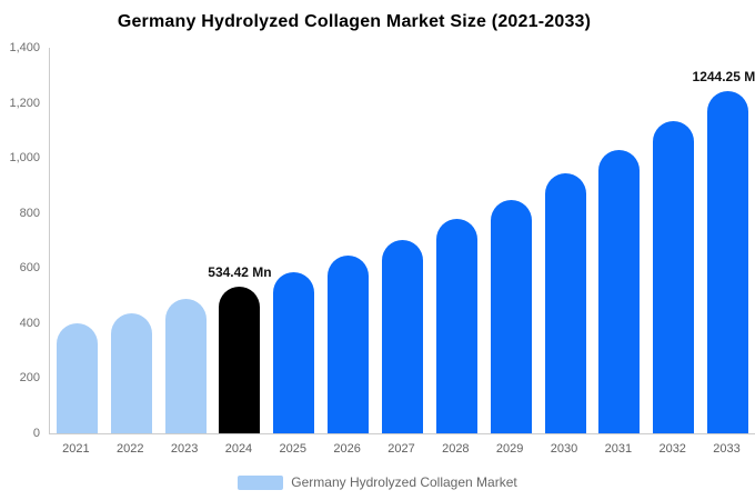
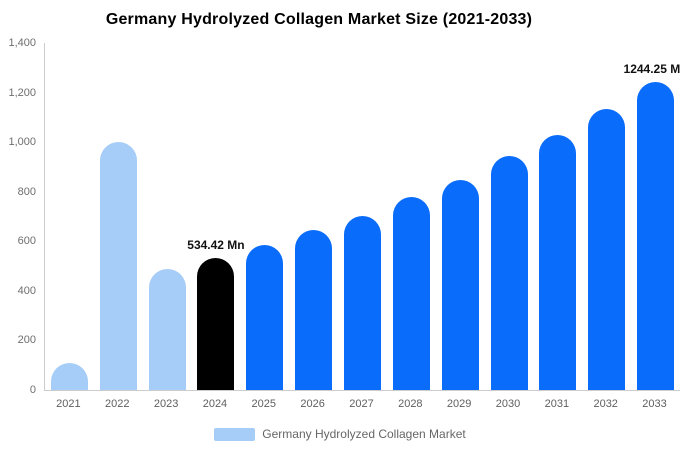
2021: 400 -> 110
2022: 440 -> 1000
